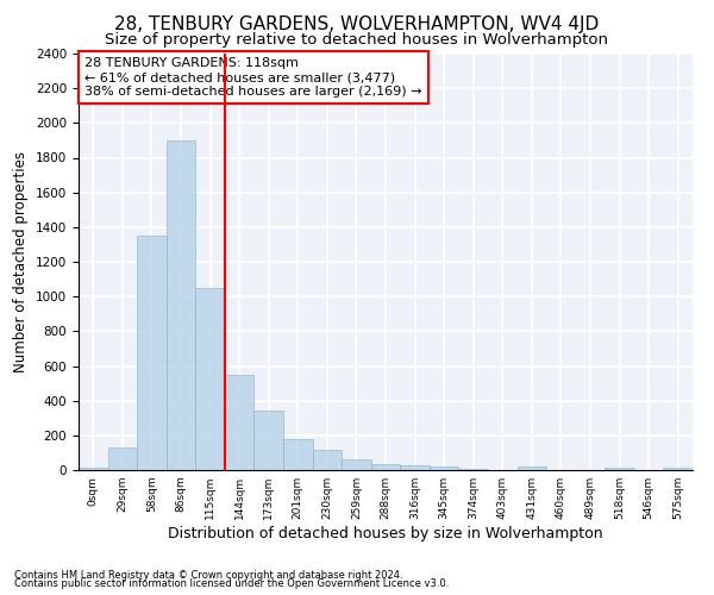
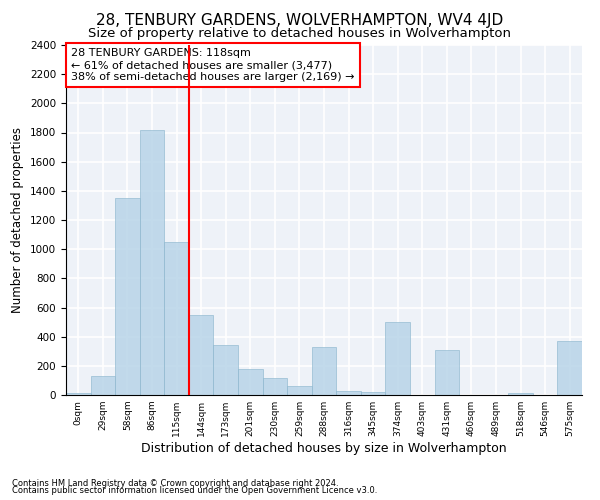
86sqm: 1900 -> 1820
288sqm: 40 -> 330
374sqm: 0 -> 500
431sqm: 20 -> 310
575sqm: 20 -> 370
